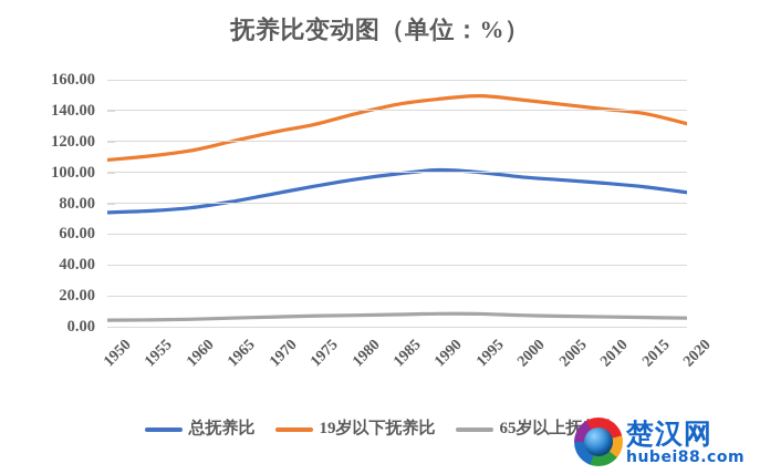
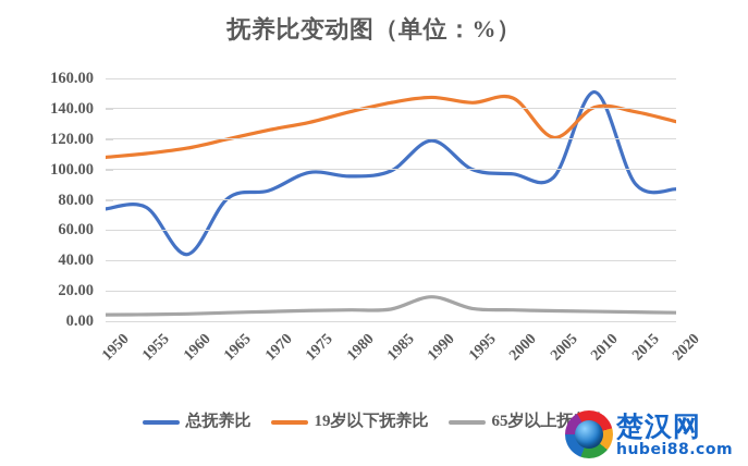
总抚养比/1960: 77 -> 44
总抚养比/1975: 91 -> 98
总抚养比/1990: 102 -> 119
65岁以上抚养比/1990: 8 -> 16
19岁以下抚养比/1995: 150 -> 144
19岁以下抚养比/2005: 144 -> 121
总抚养比/2010: 93 -> 151
